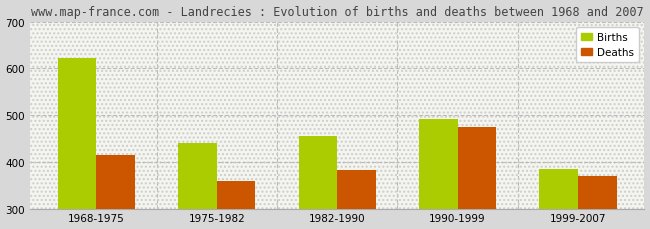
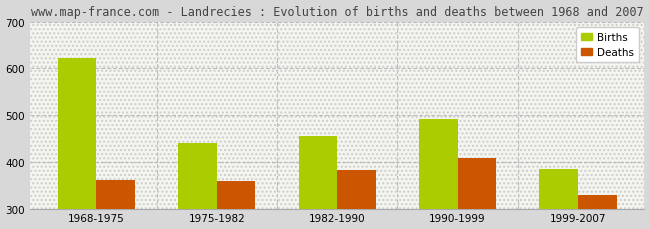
Deaths/1968-1975: 415 -> 362
Deaths/1990-1999: 475 -> 408
Deaths/1999-2007: 370 -> 328
